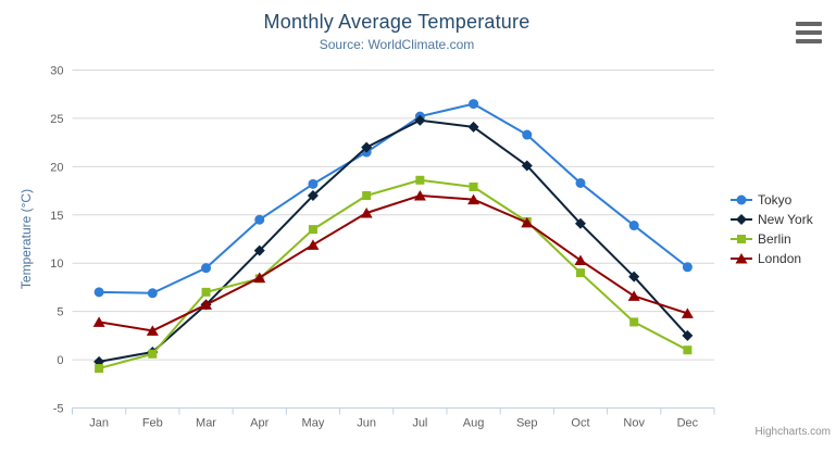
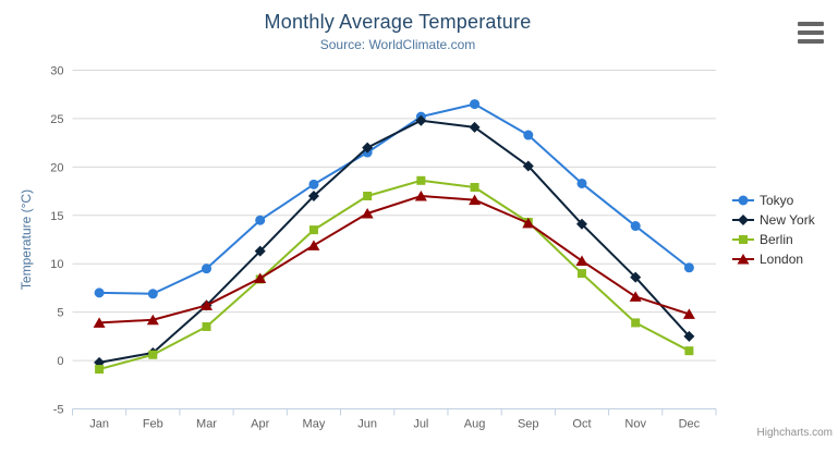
London/Feb: 3 -> 4
Berlin/Mar: 7 -> 4
